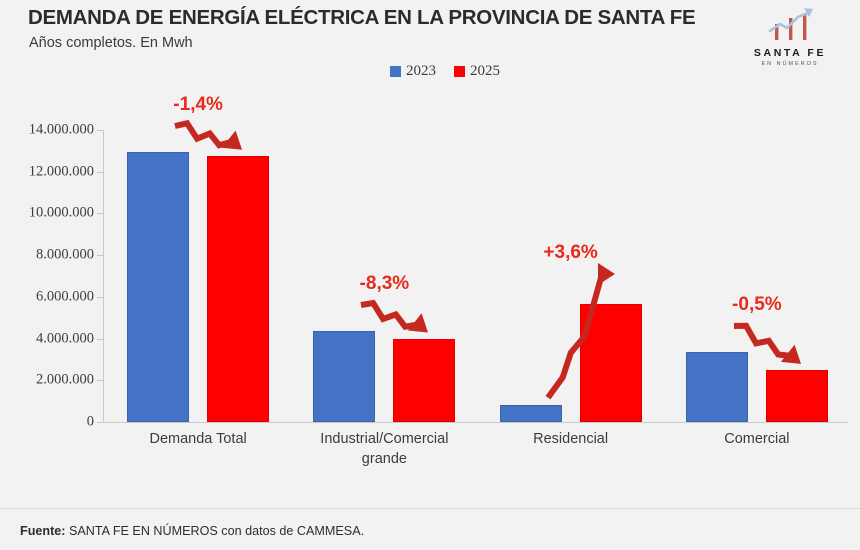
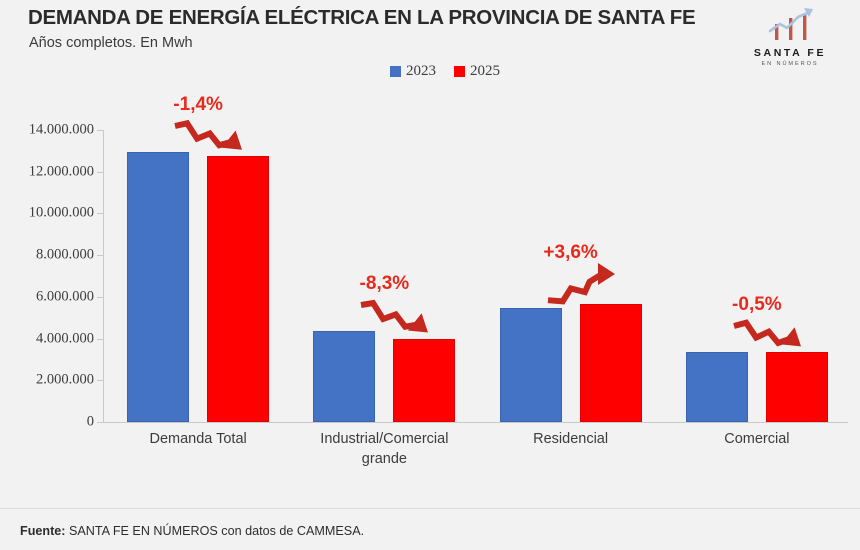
2023/Residencial: 800000 -> 5500000
2025/Comercial: 2500000 -> 3300000
